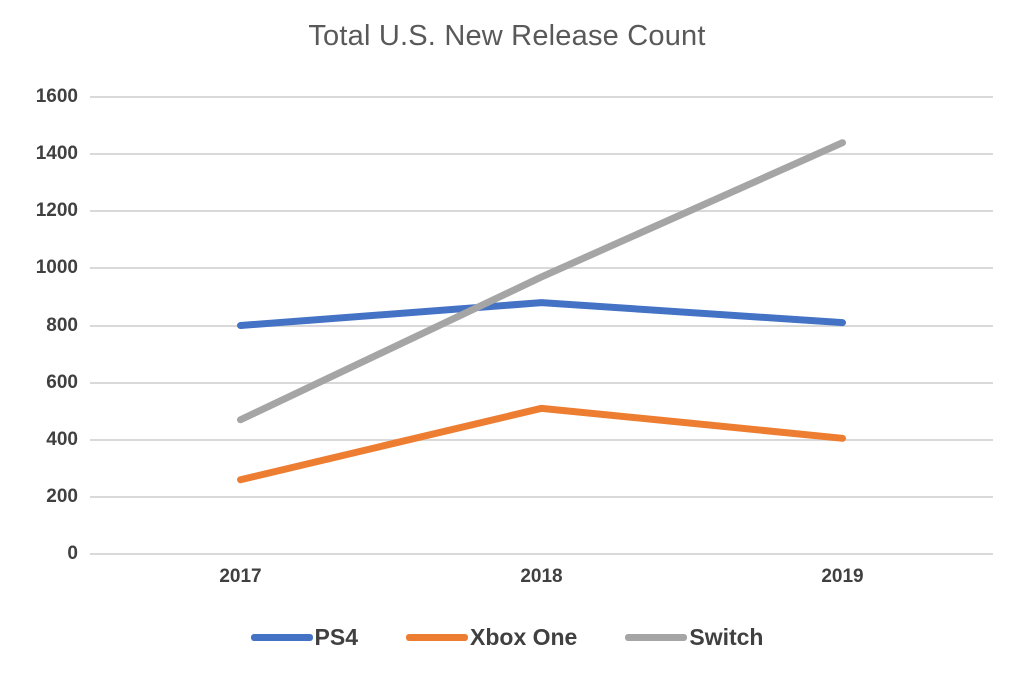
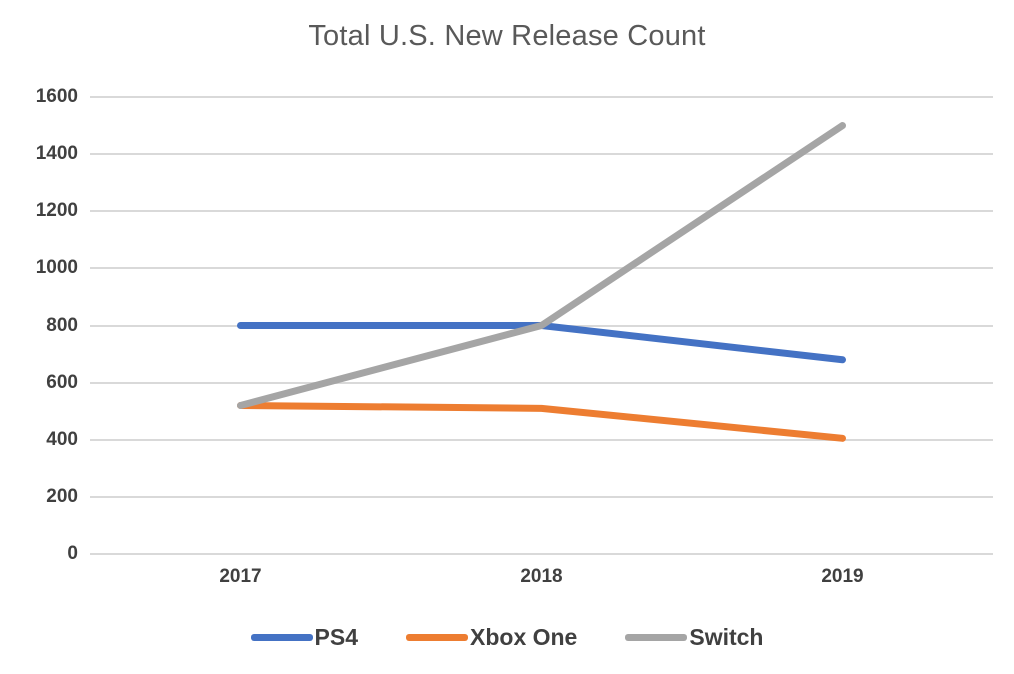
Xbox One/2017: 260 -> 520
Switch/2017: 470 -> 520
PS4/2018: 880 -> 800
Switch/2018: 970 -> 800
PS4/2019: 810 -> 680
Switch/2019: 1440 -> 1500
